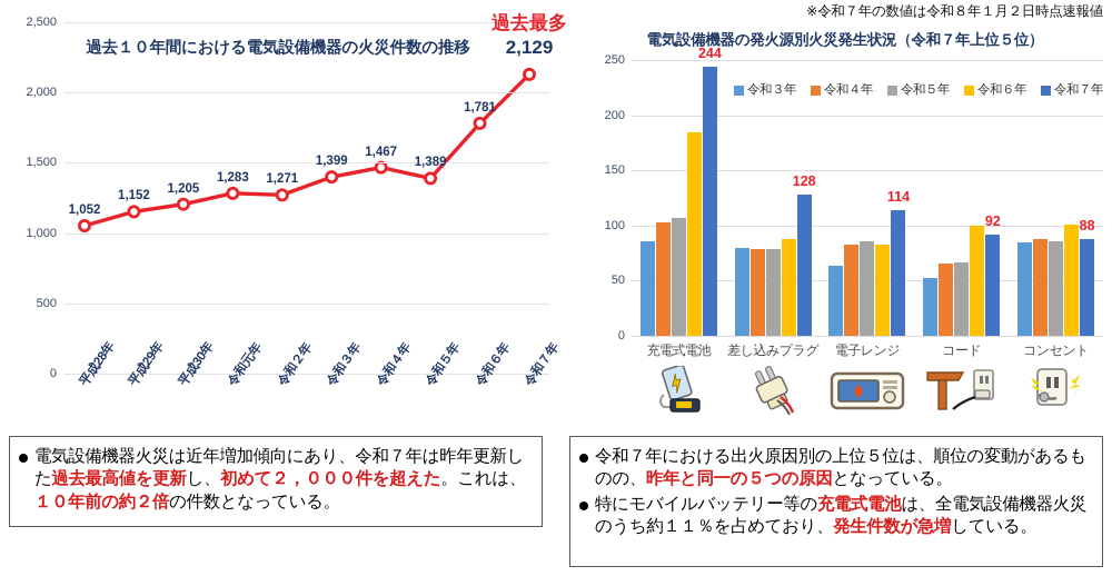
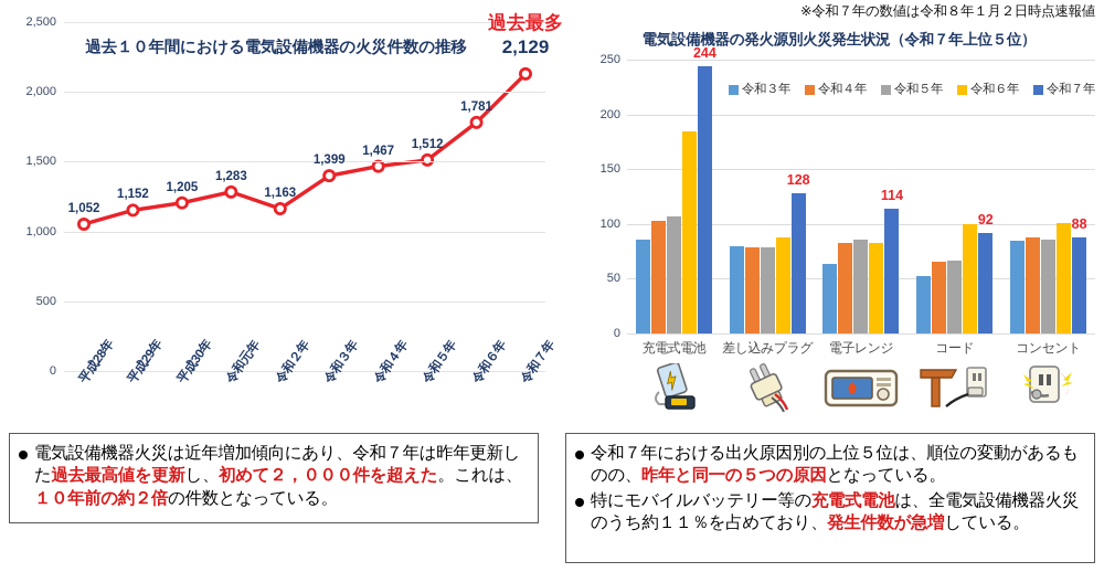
過去１０年間における電気設備機器の火災件数の推移/令和２年: 1,271 -> 1,163
過去１０年間における電気設備機器の火災件数の推移/令和５年: 1,389 -> 1,512
